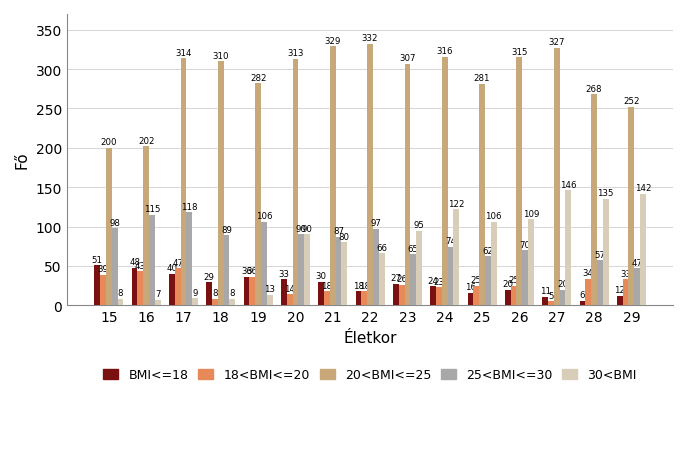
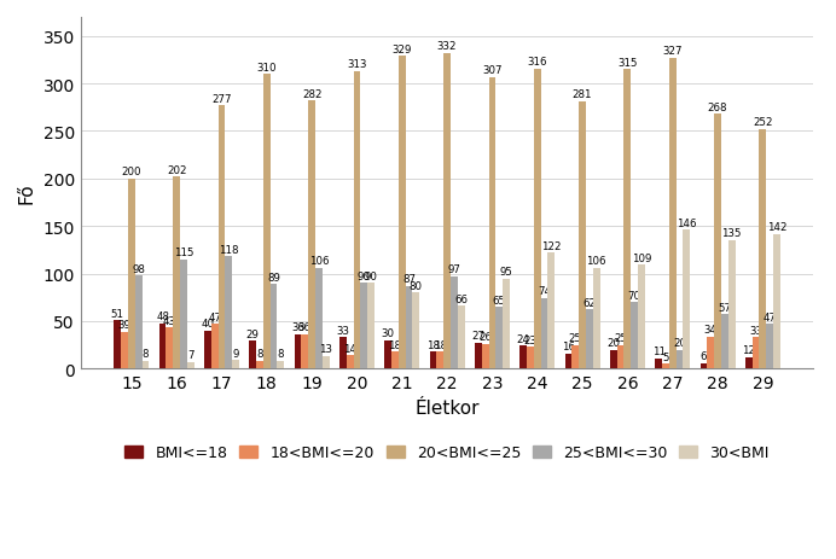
20<BMI<=25/17: 314 -> 277
